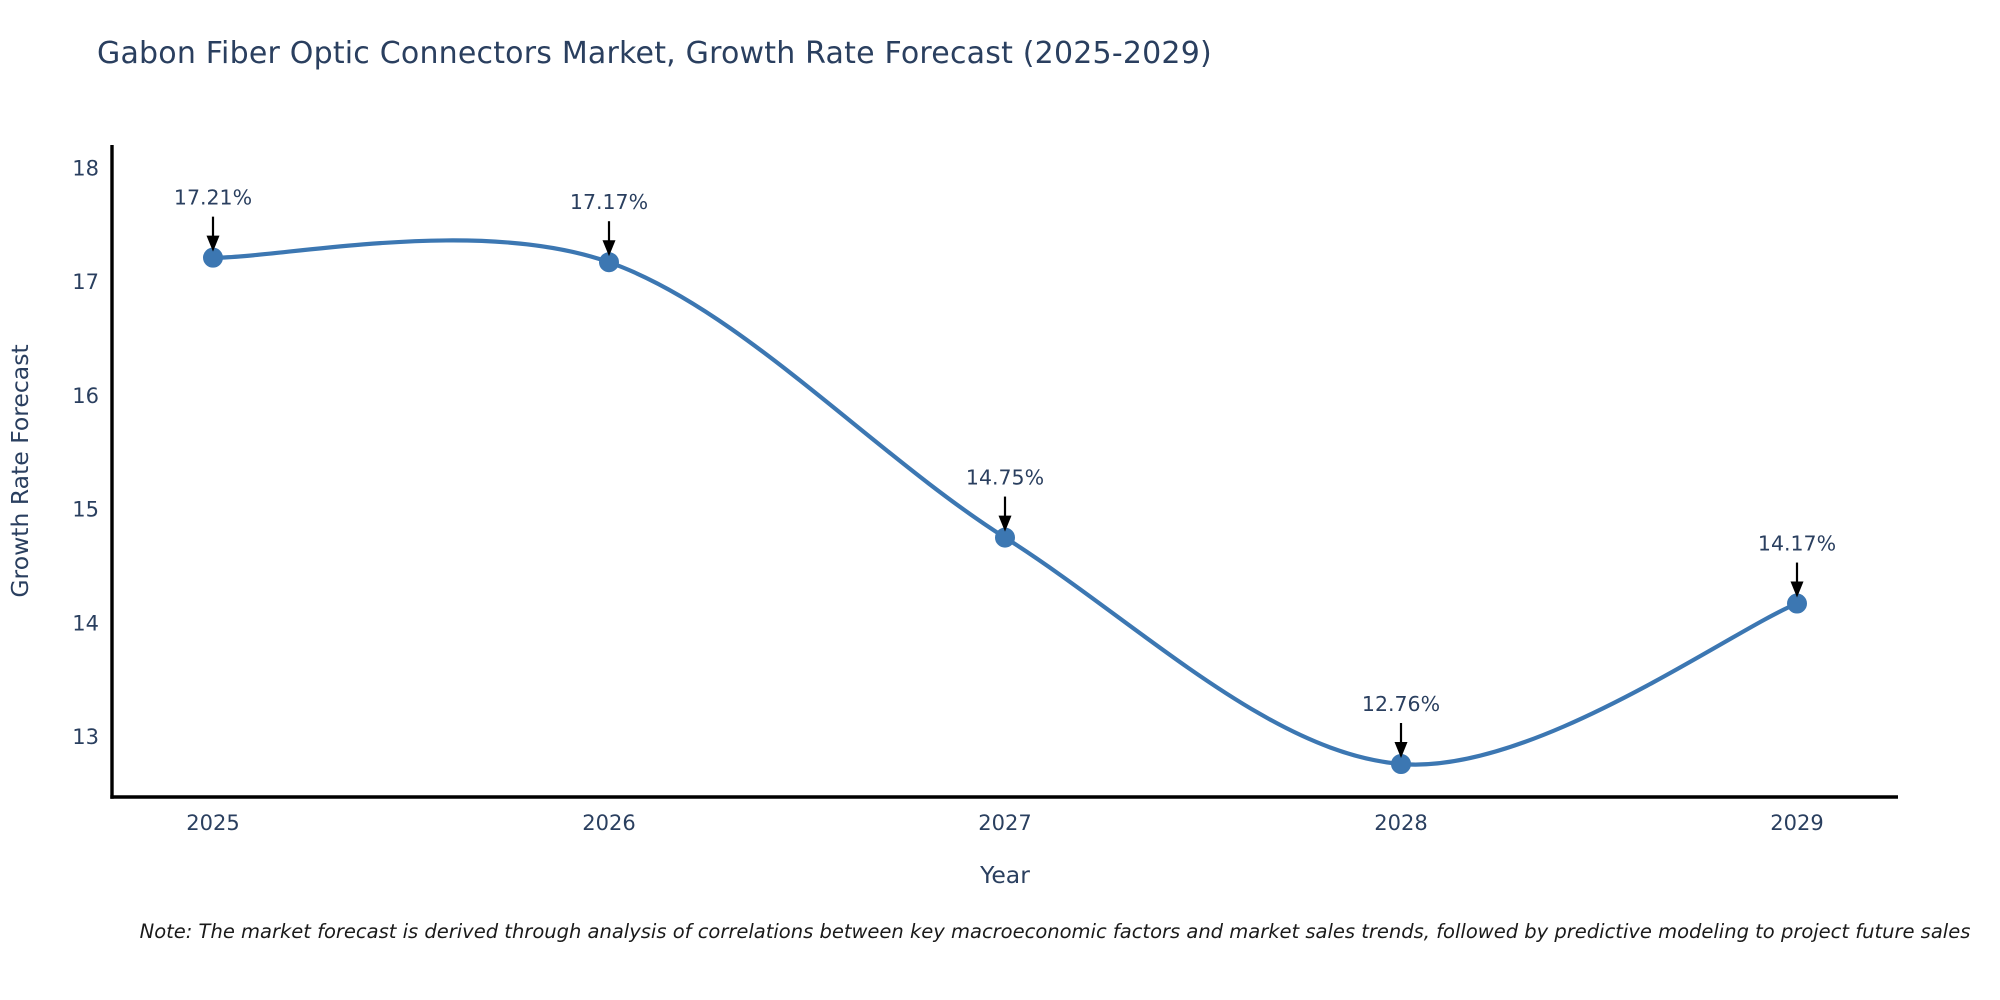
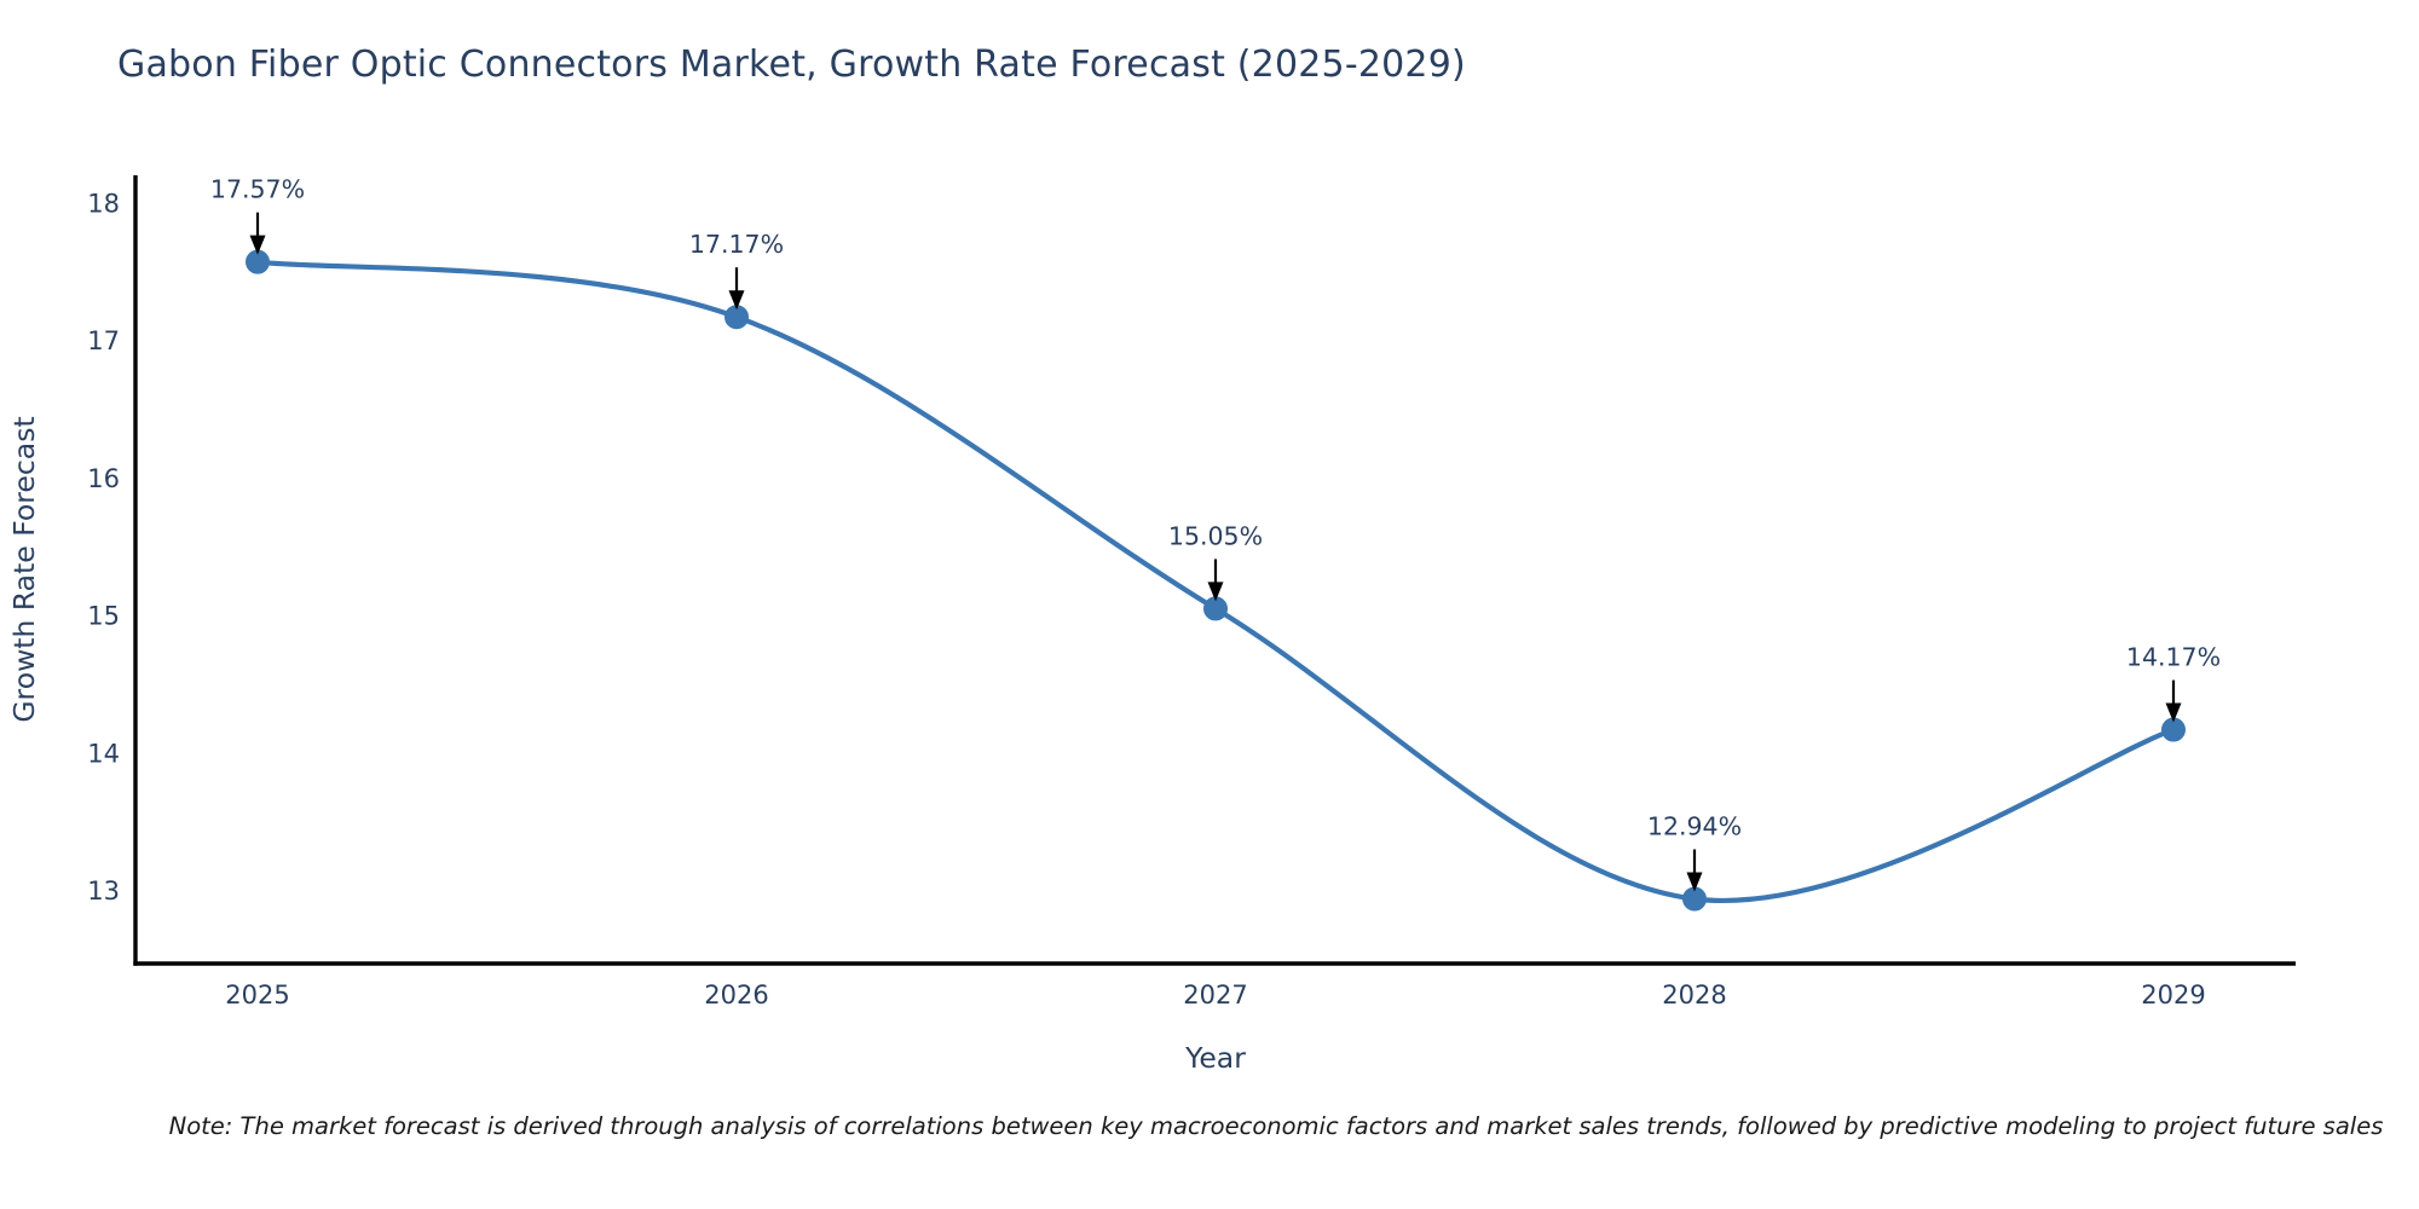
2025: 17.21% -> 17.57%
2027: 14.75% -> 15.05%
2028: 12.76% -> 12.94%
